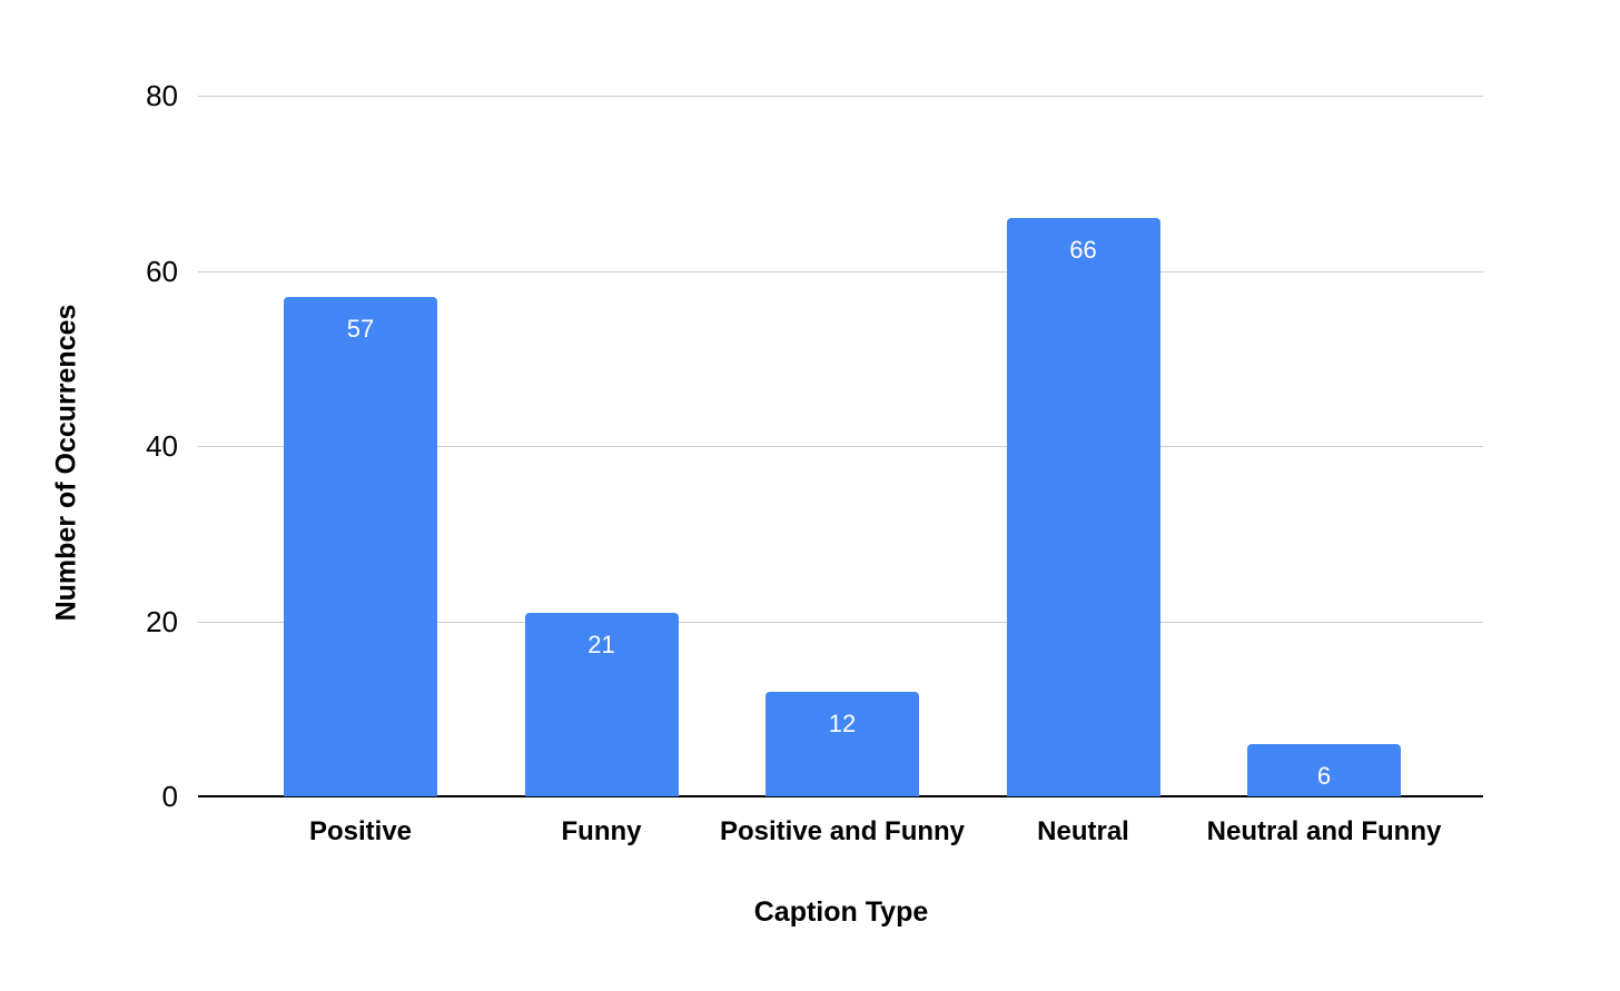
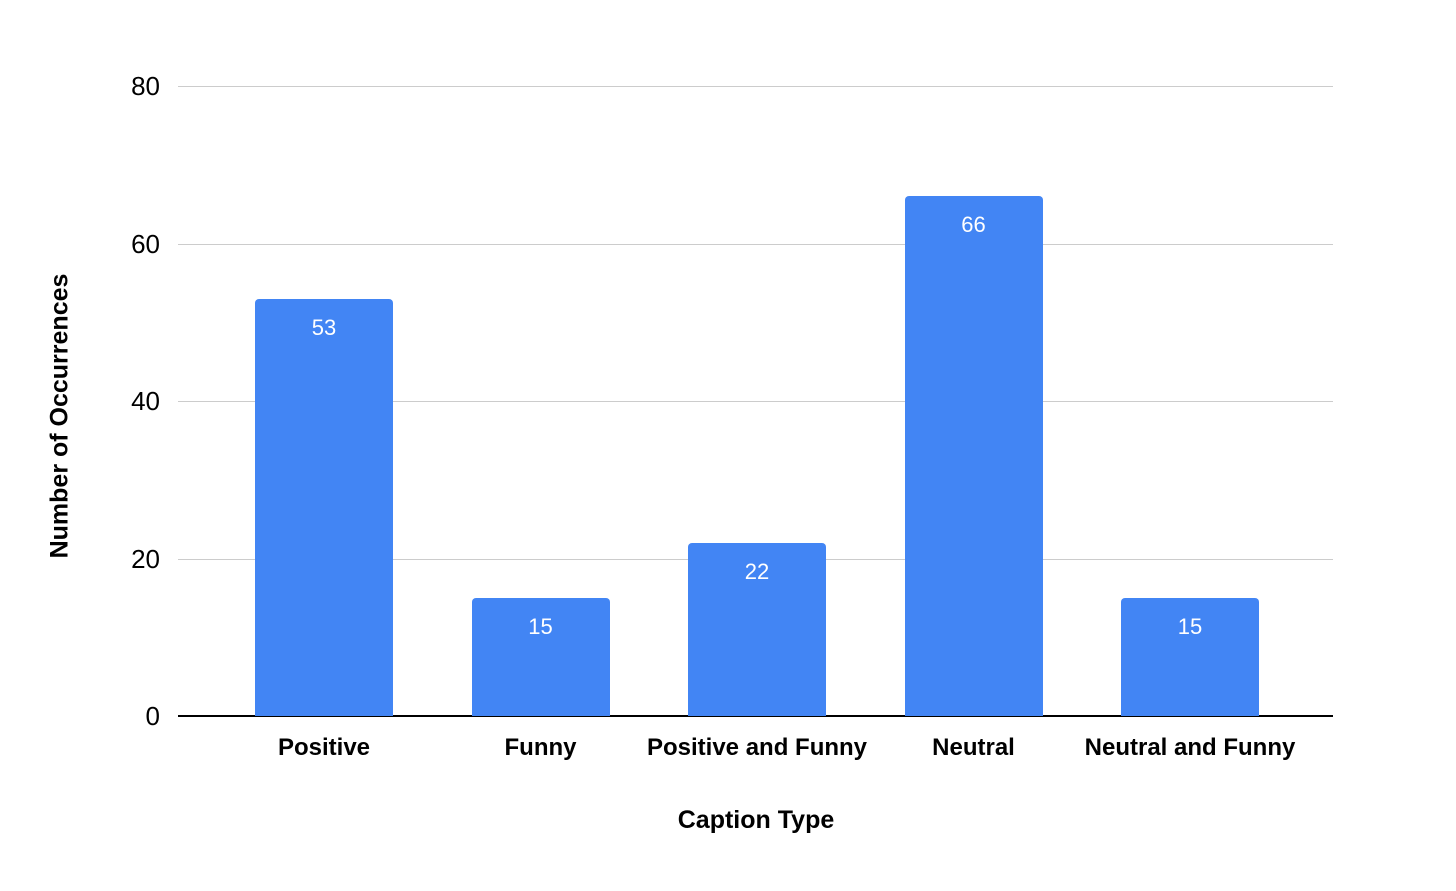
Positive: 57 -> 53
Funny: 21 -> 15
Positive and Funny: 12 -> 22
Neutral and Funny: 6 -> 15
